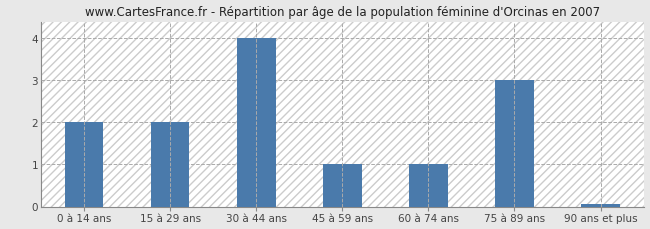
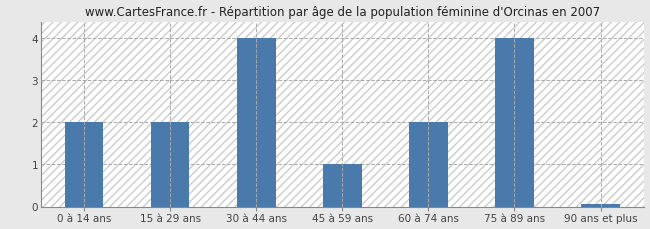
60 à 74 ans: 1.00 -> 2.00
75 à 89 ans: 3.00 -> 4.00
